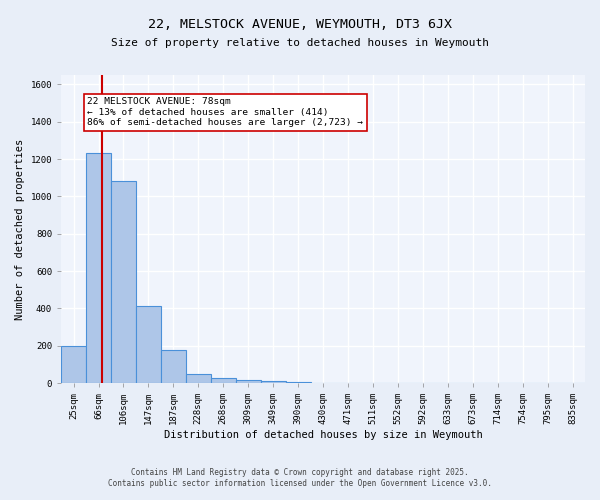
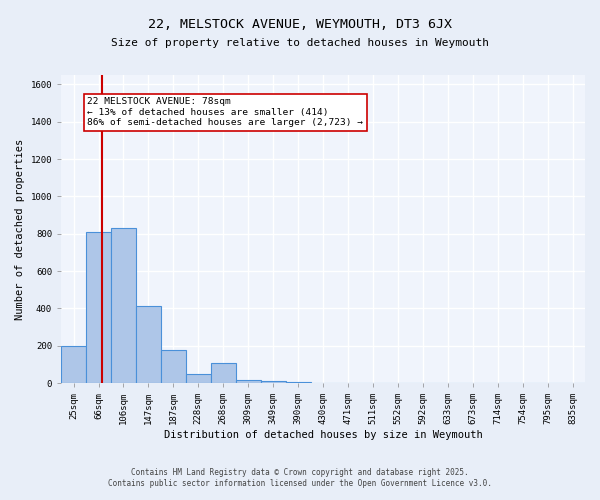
66sqm: 1230 -> 810
106sqm: 1080 -> 830
268sqm: 30 -> 110
